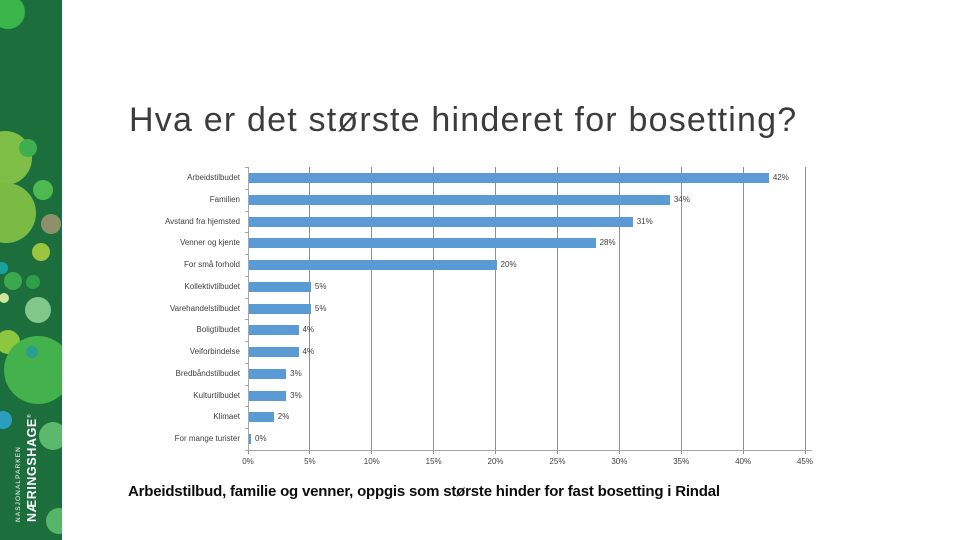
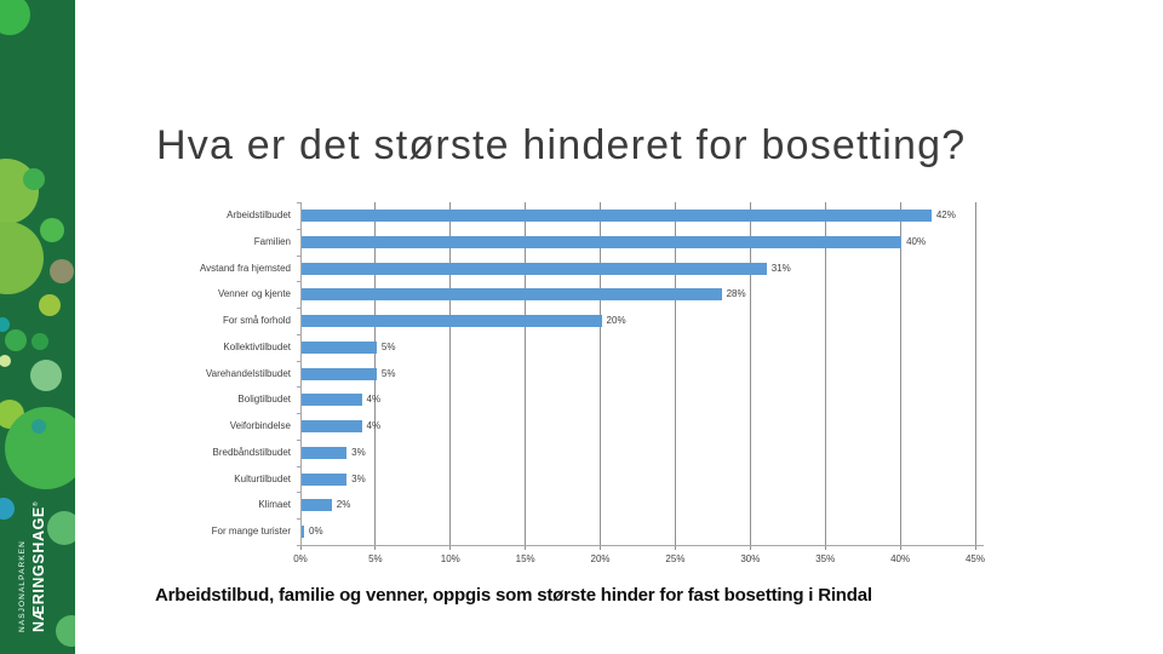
Familien: 34% -> 40%
